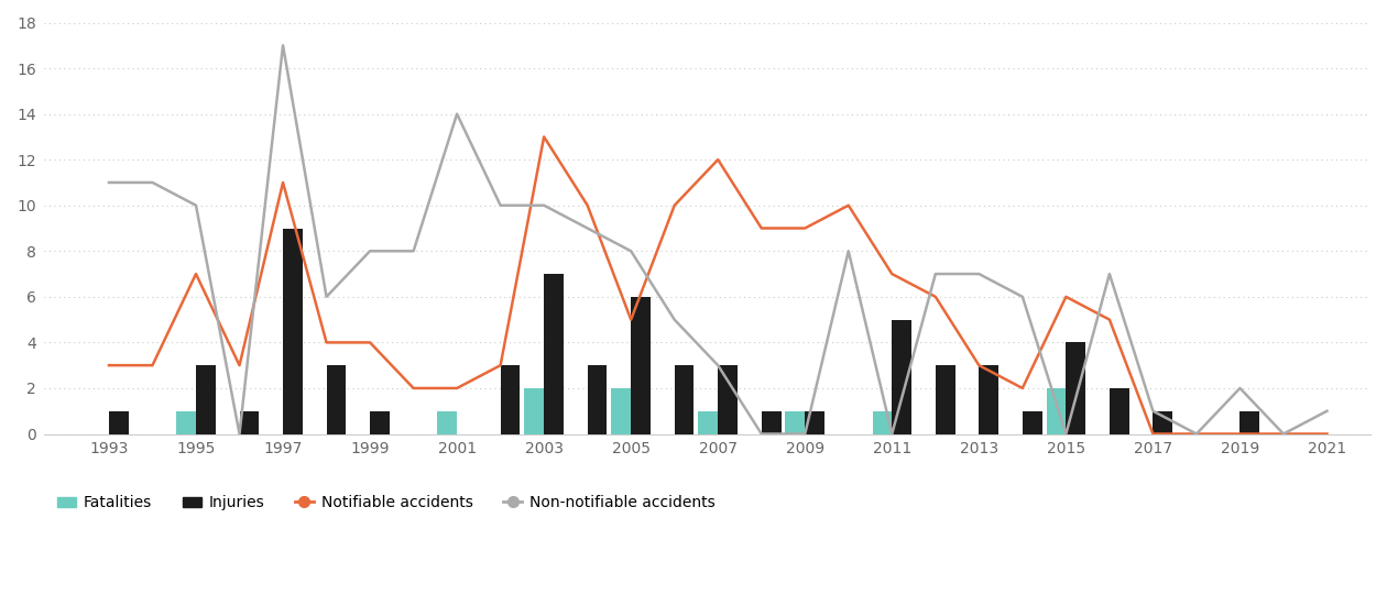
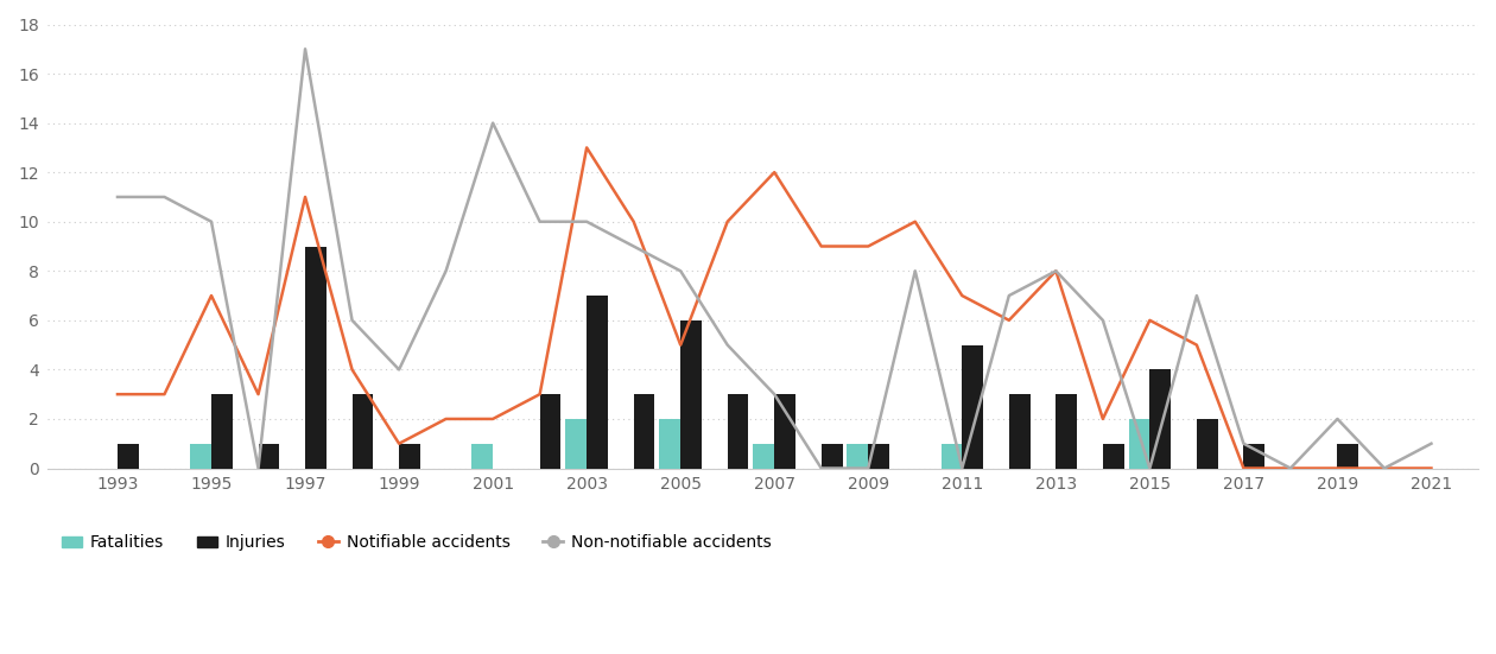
Notifiable accidents/1999: 4 -> 1
Non-notifiable accidents/1999: 8 -> 4
Notifiable accidents/2013: 3 -> 8
Non-notifiable accidents/2013: 7 -> 8
